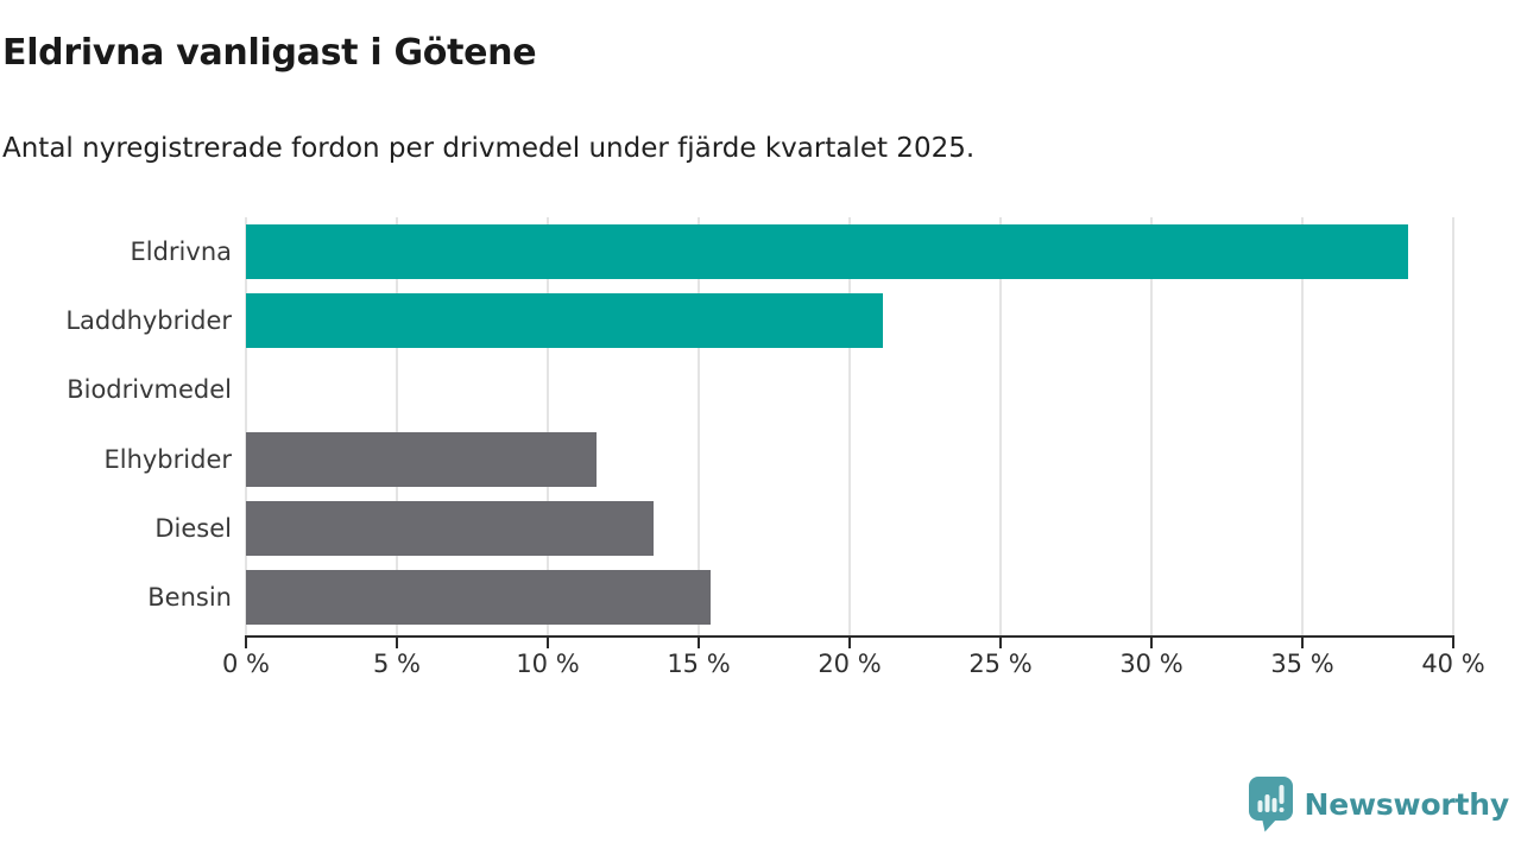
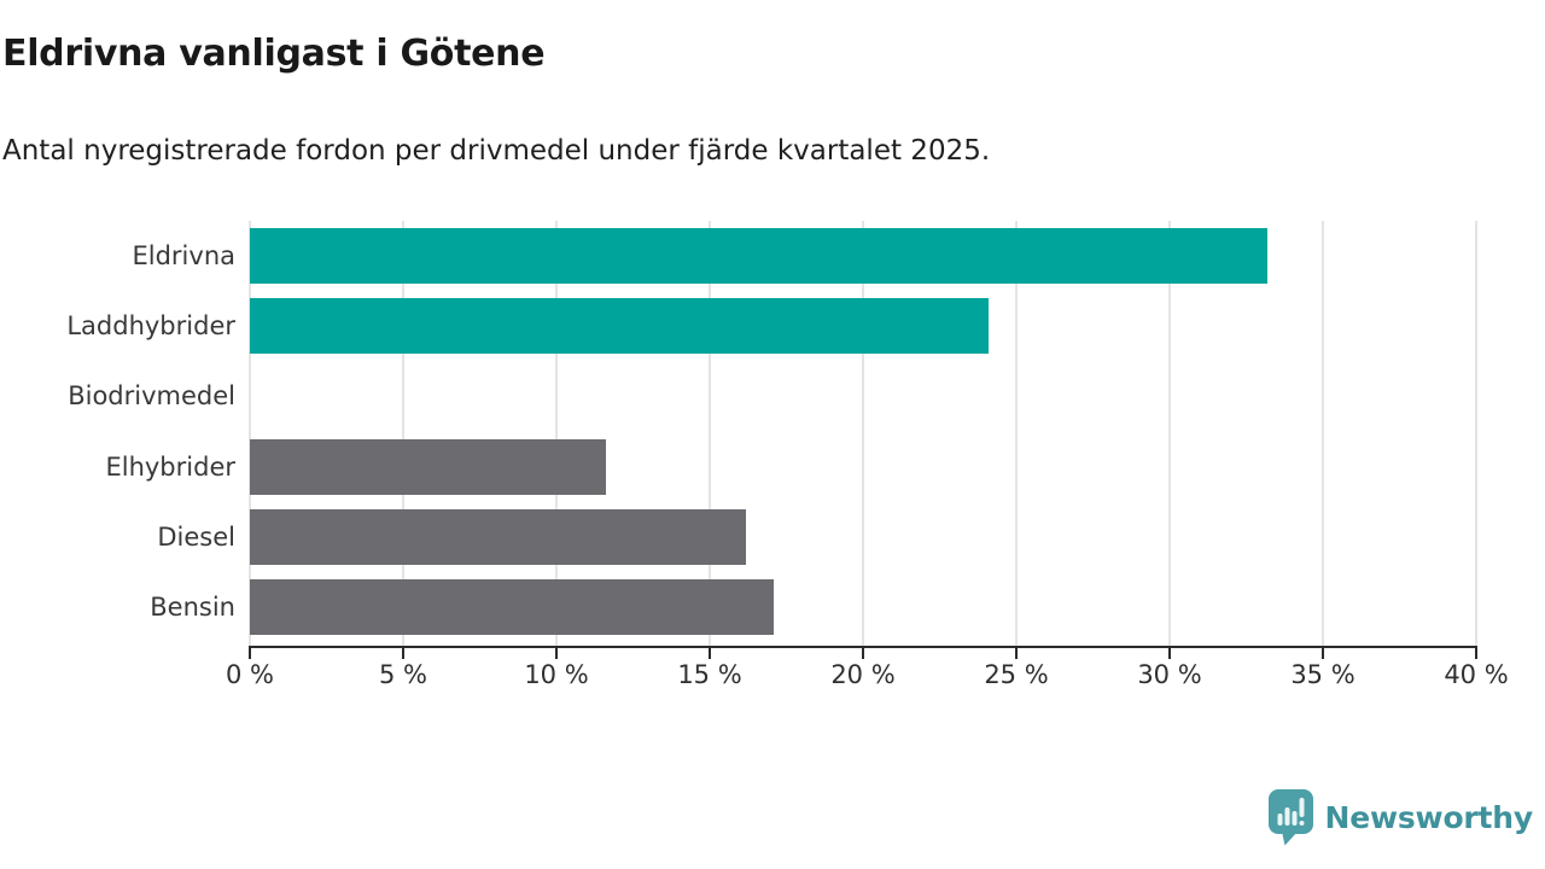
Eldrivna: 38.5% -> 33.2%
Laddhybrider: 21.1% -> 24.1%
Diesel: 13.5% -> 16.2%
Bensin: 15.4% -> 17.1%
